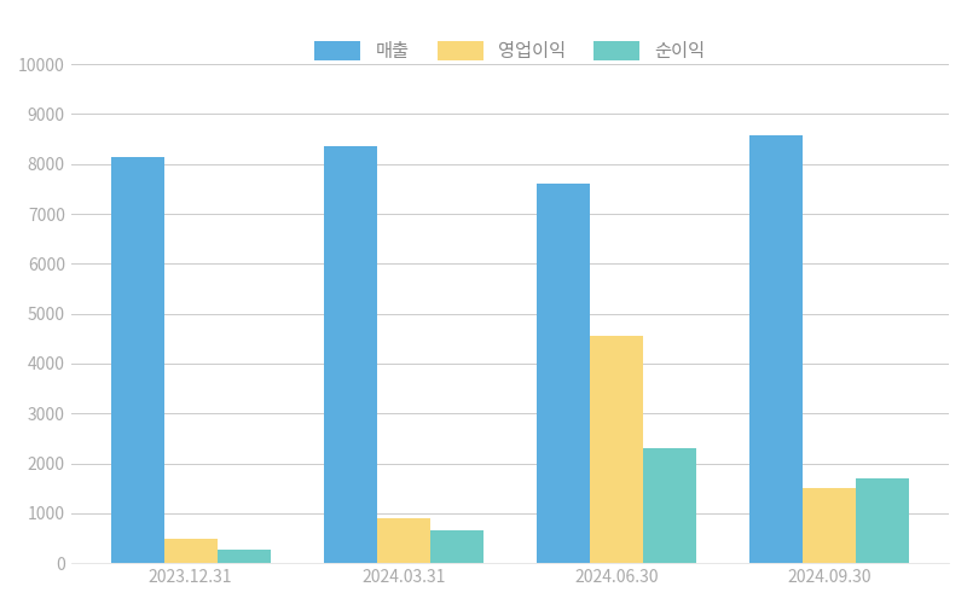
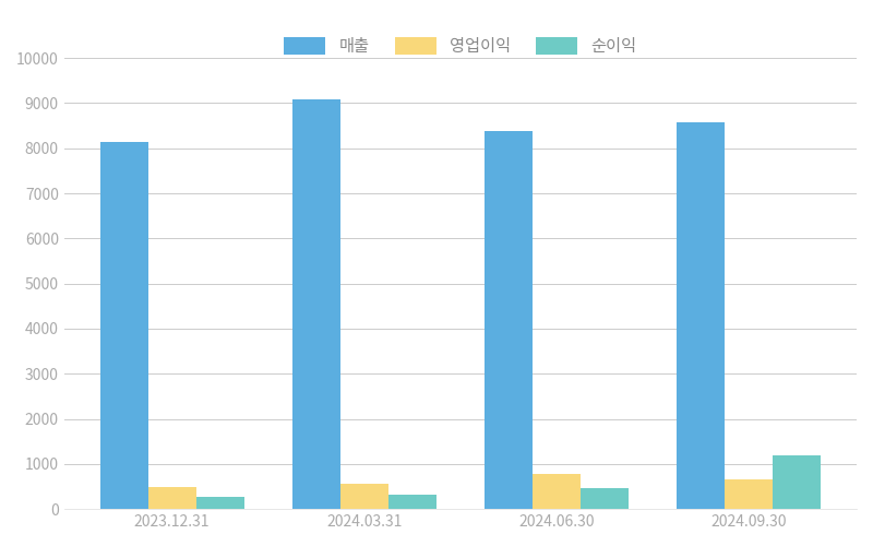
매출/2024.03.31: 8350 -> 9080
영업이익/2024.03.31: 900 -> 560
순이익/2024.03.31: 650 -> 310
매출/2024.06.30: 7600 -> 8380
영업이익/2024.06.30: 4550 -> 790
순이익/2024.06.30: 2300 -> 460
영업이익/2024.09.30: 1500 -> 660
순이익/2024.09.30: 1700 -> 1190
